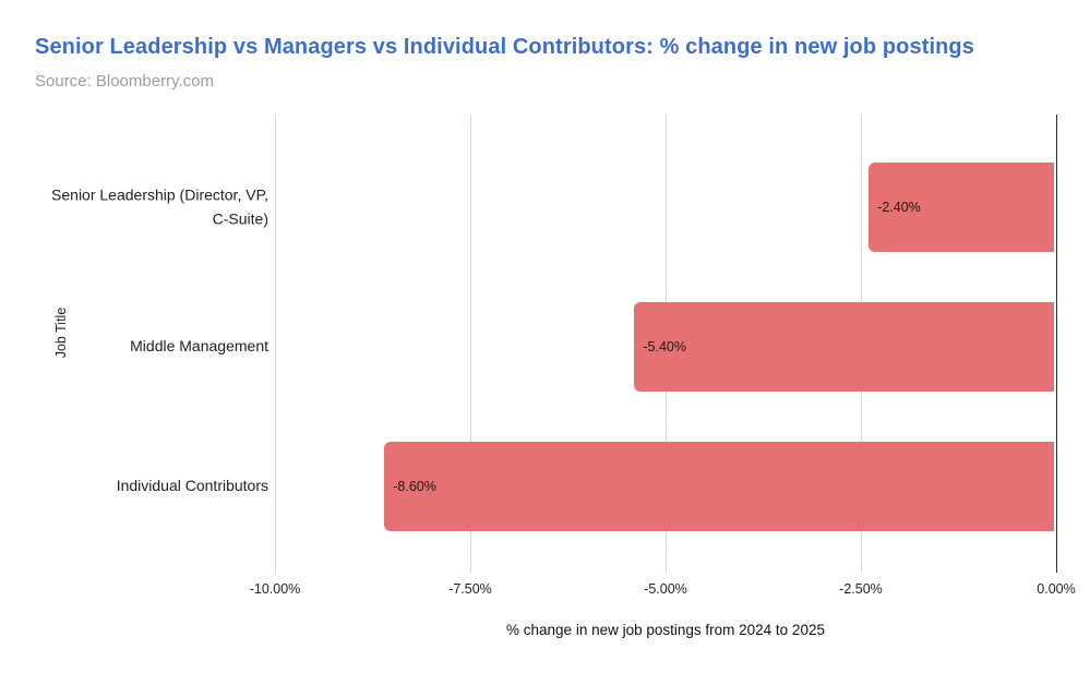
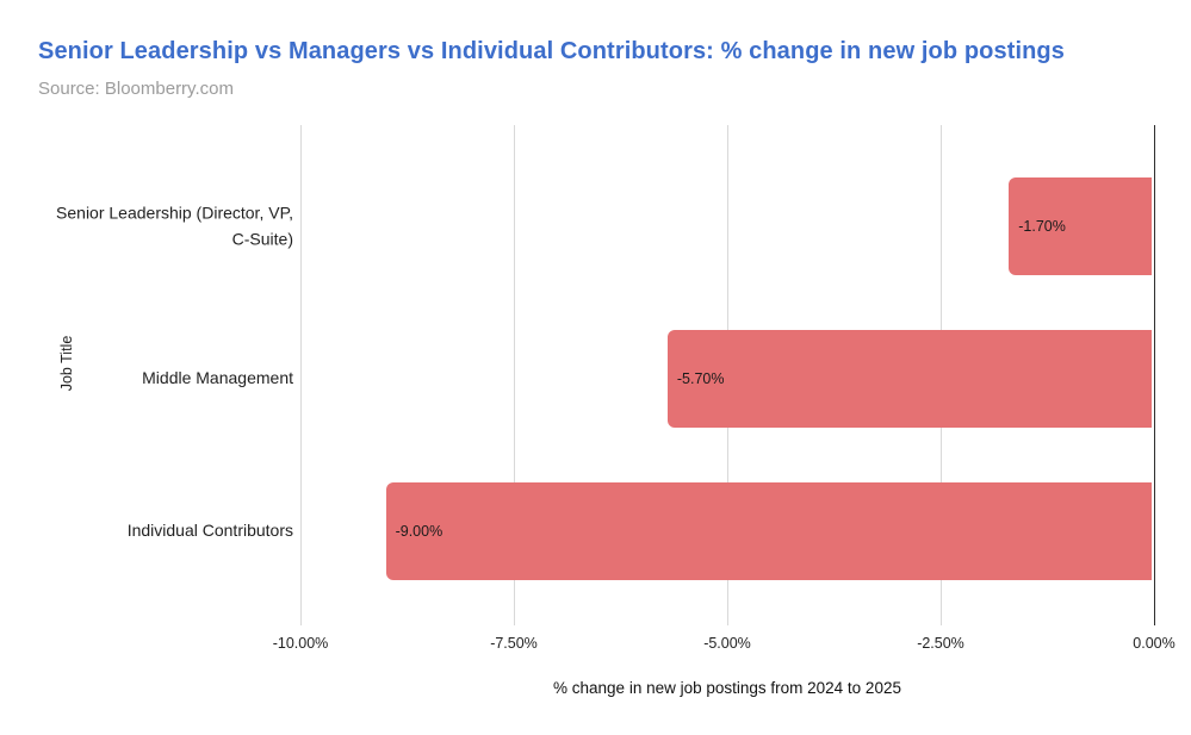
Senior Leadership (Director, VP, C-Suite): -2.40% -> -1.70%
Middle Management: -5.40% -> -5.70%
Individual Contributors: -8.60% -> -9.00%
